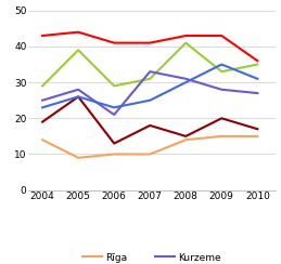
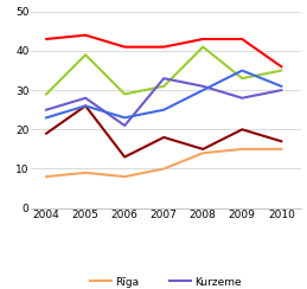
Rīga/2004: 14 -> 8
Rīga/2006: 10 -> 8
Kurzeme/2010: 27 -> 30
